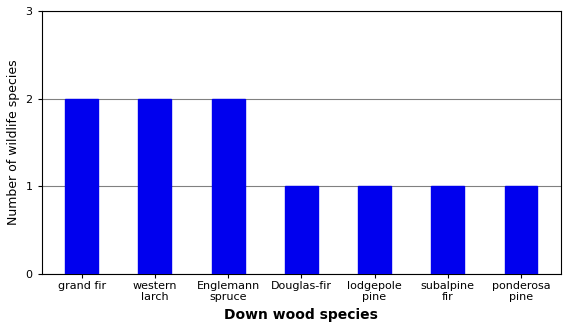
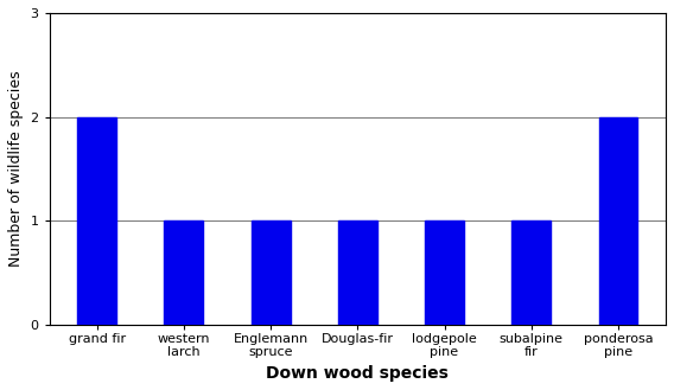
western larch: 2 -> 1
Englemann spruce: 2 -> 1
ponderosa pine: 1 -> 2
